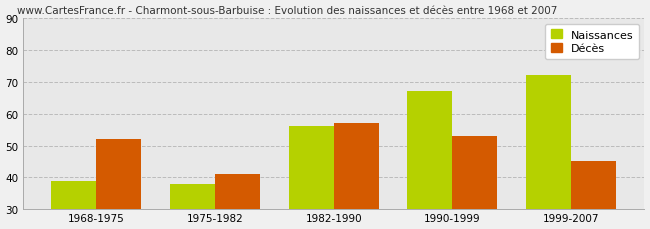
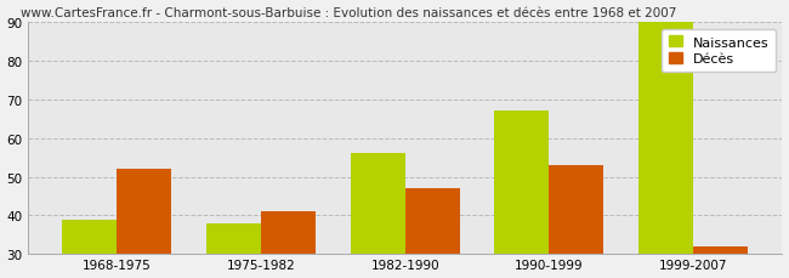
Décès/1982-1990: 57 -> 47
Naissances/1999-2007: 72 -> 90
Décès/1999-2007: 45 -> 32
